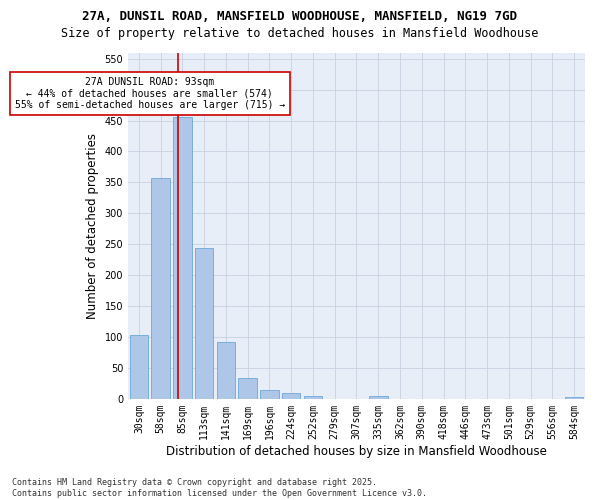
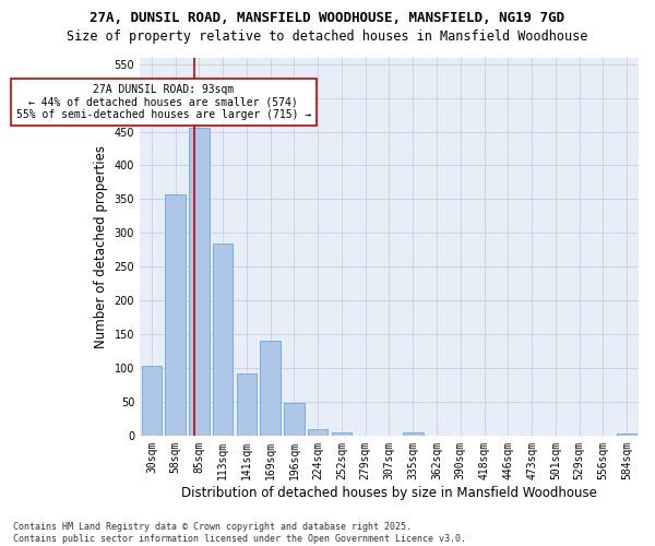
113sqm: 244 -> 284
169sqm: 33 -> 140
196sqm: 14 -> 48
